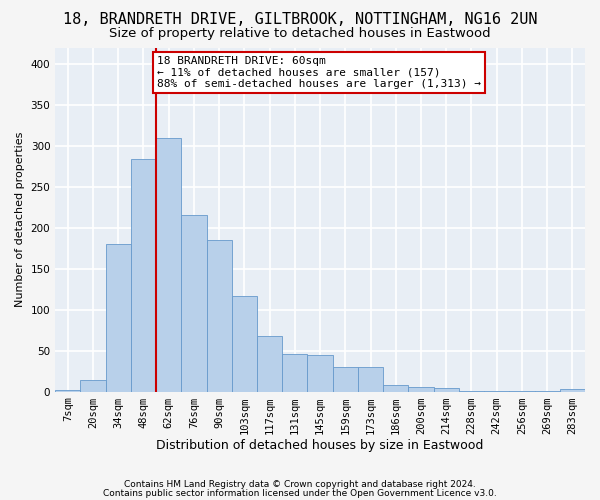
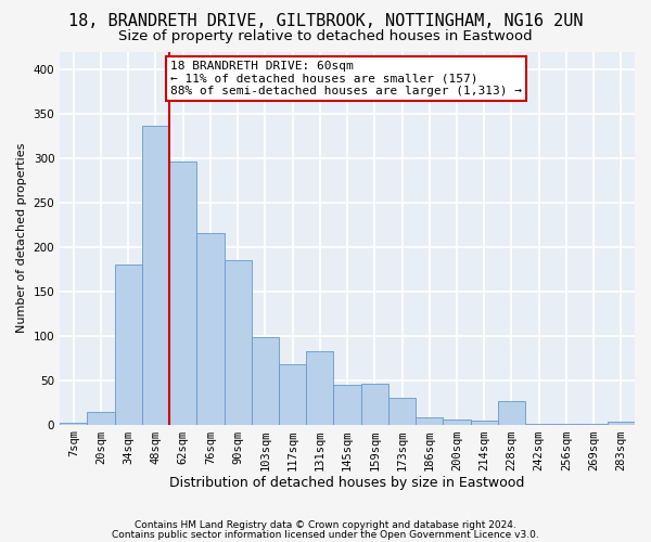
48sqm: 284 -> 336
62sqm: 310 -> 296
103sqm: 117 -> 98
131sqm: 46 -> 82
159sqm: 30 -> 46
228sqm: 1 -> 26
